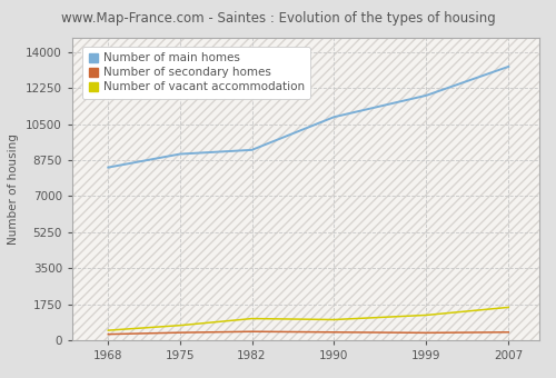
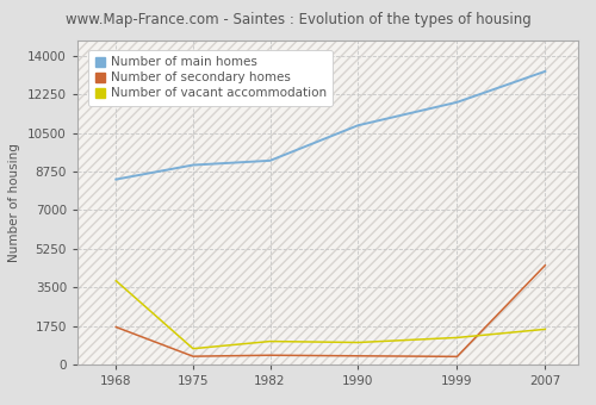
Number of secondary homes/1968: 300 -> 1700
Number of vacant accommodation/1968: 500 -> 3800
Number of secondary homes/2007: 400 -> 4500
